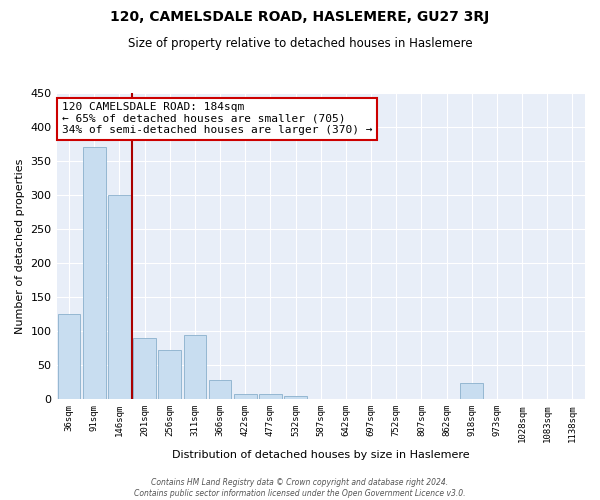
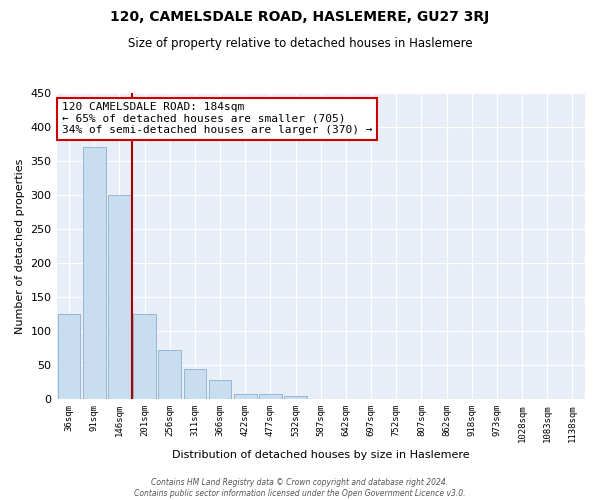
201sqm: 90 -> 125
311sqm: 94 -> 44
918sqm: 24 -> 1
